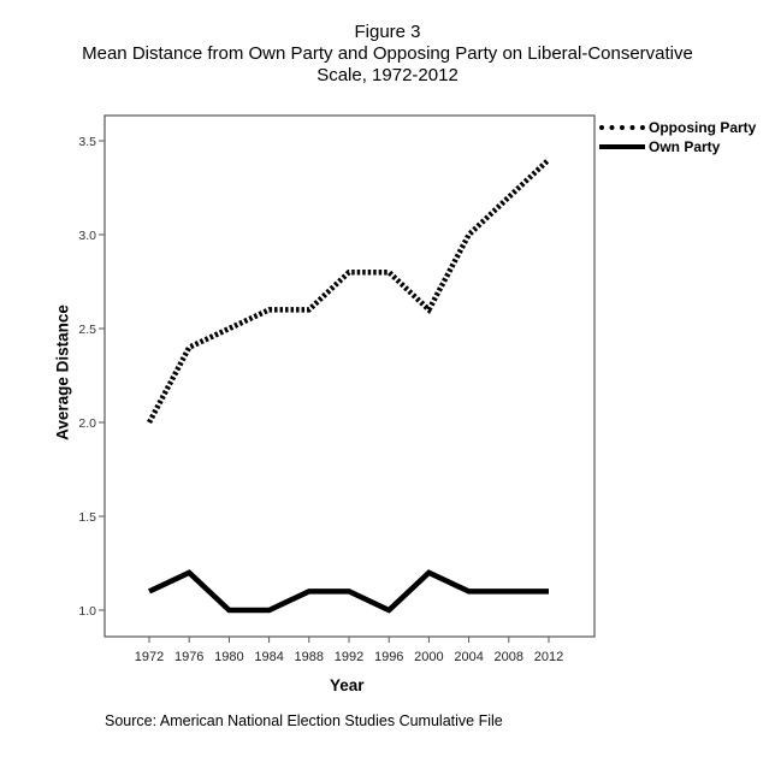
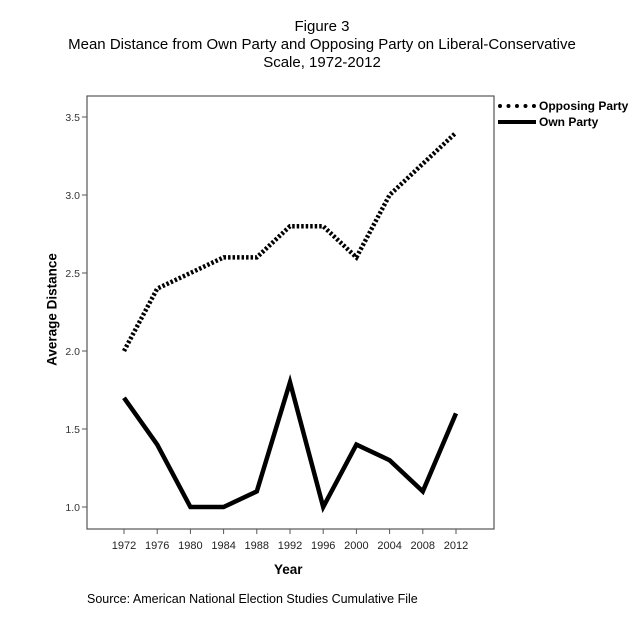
Own Party/1972: 1.1 -> 1.7
Own Party/1976: 1.2 -> 1.4
Own Party/1992: 1.1 -> 1.8
Own Party/2000: 1.2 -> 1.4
Own Party/2004: 1.1 -> 1.3
Own Party/2012: 1.1 -> 1.6
